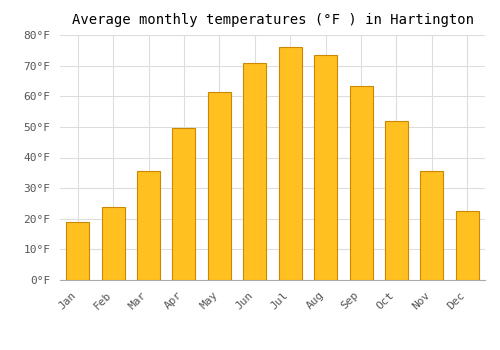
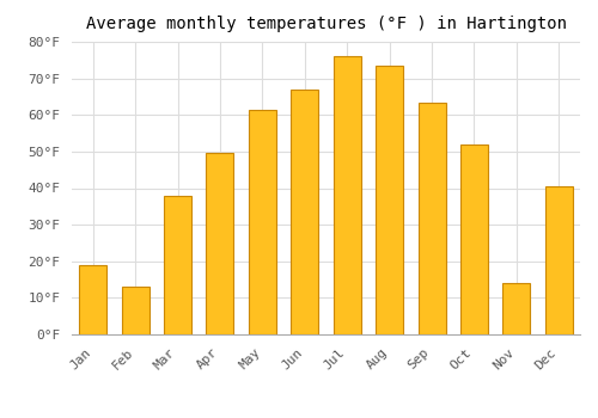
Feb: 24.0°F -> 13.0°F
Mar: 35.5°F -> 38.0°F
Jun: 71.0°F -> 67.0°F
Nov: 35.5°F -> 14.0°F
Dec: 22.5°F -> 40.5°F
